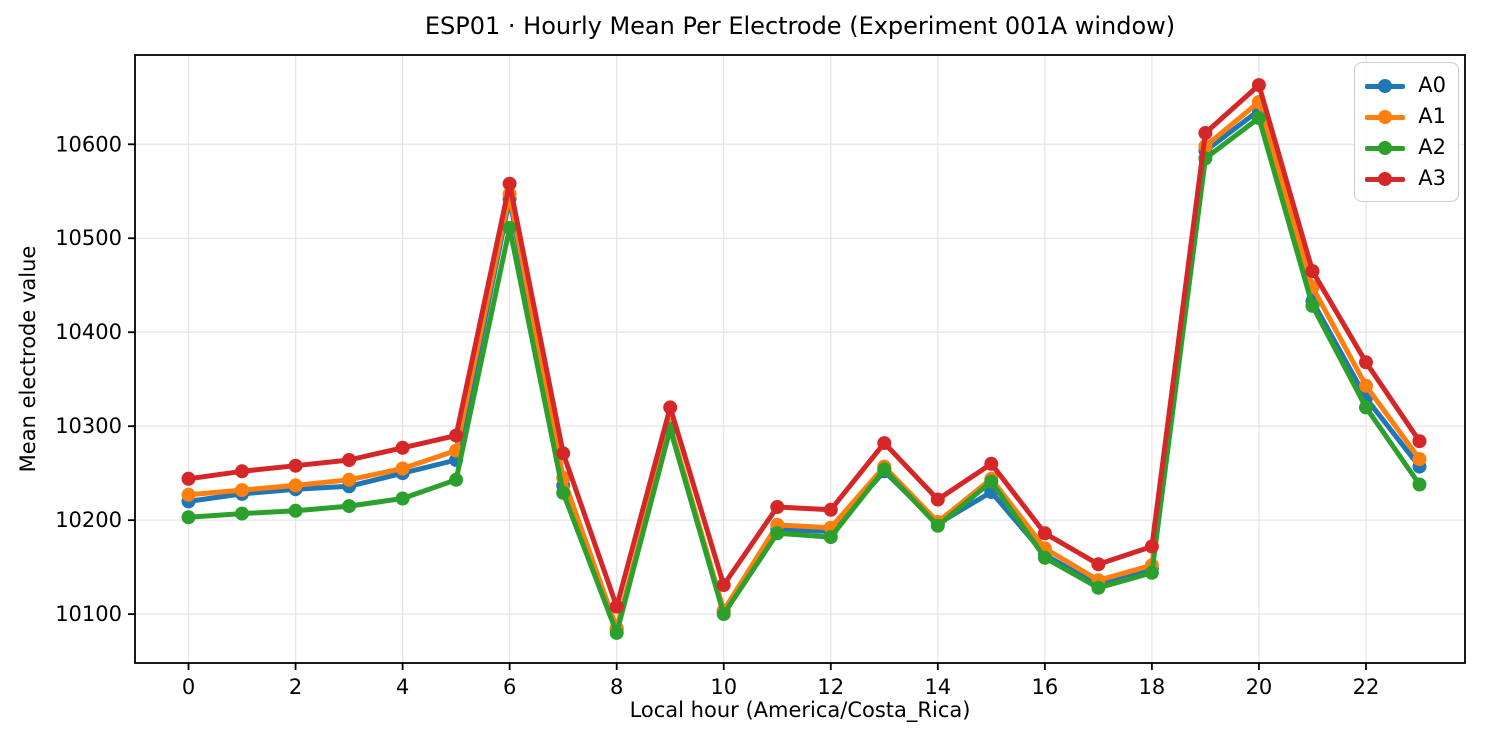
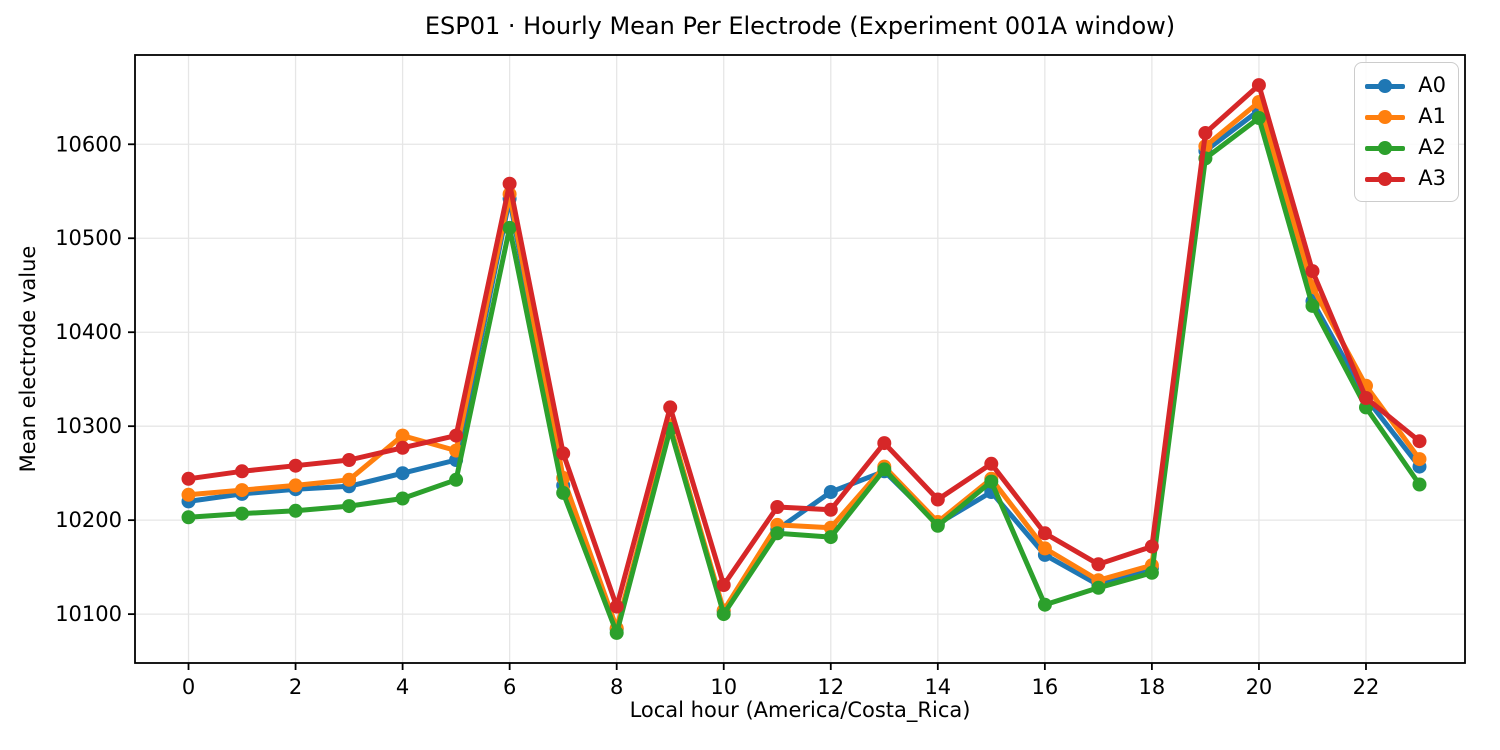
A1/4: 10260 -> 10290
A0/12: 10190 -> 10230
A2/16: 10160 -> 10110
A3/22: 10370 -> 10330
